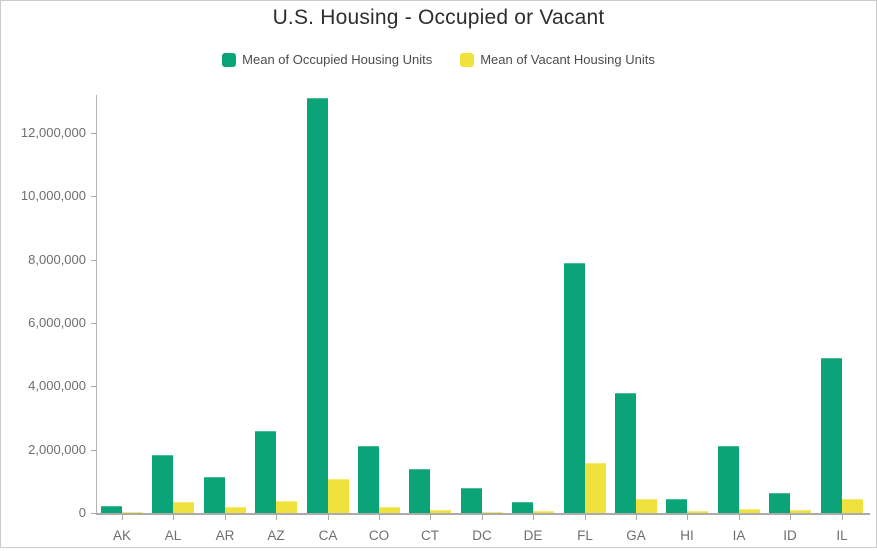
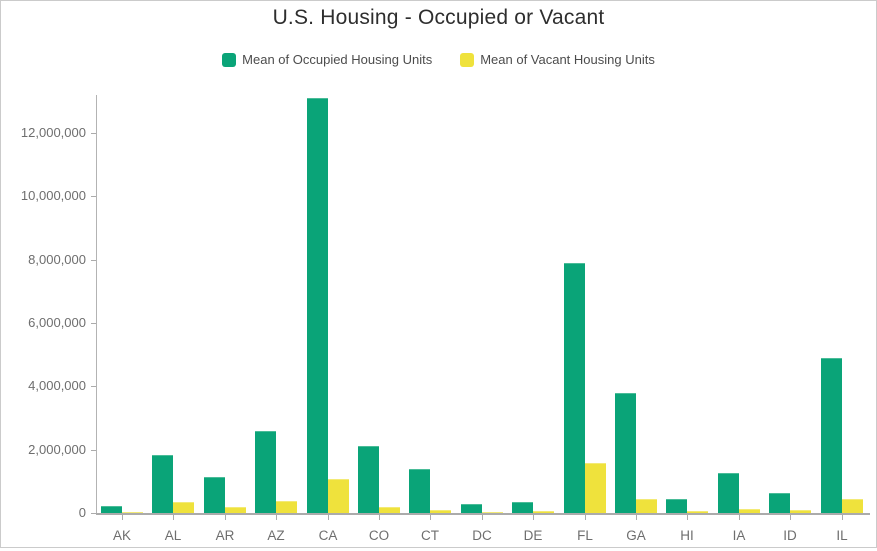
Mean of Occupied Housing Units/DC: 800000 -> 300000
Mean of Occupied Housing Units/IA: 2100000 -> 1300000
